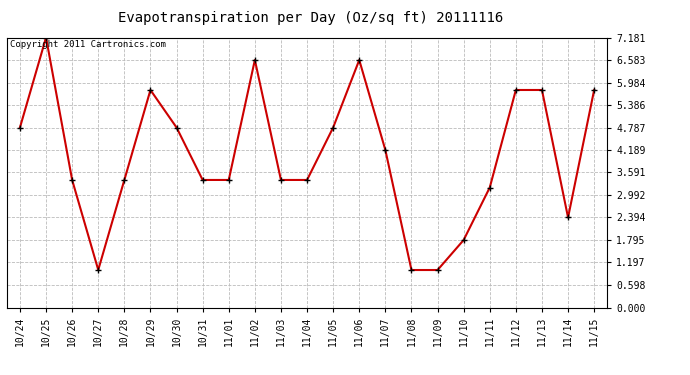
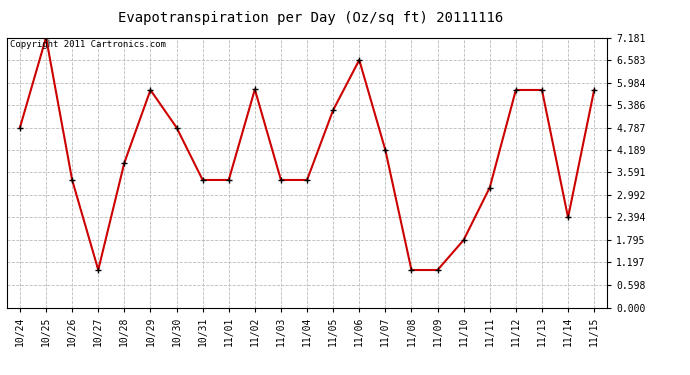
10/28: 3.39 -> 3.85
11/02: 6.58 -> 5.80
11/05: 4.79 -> 5.25
